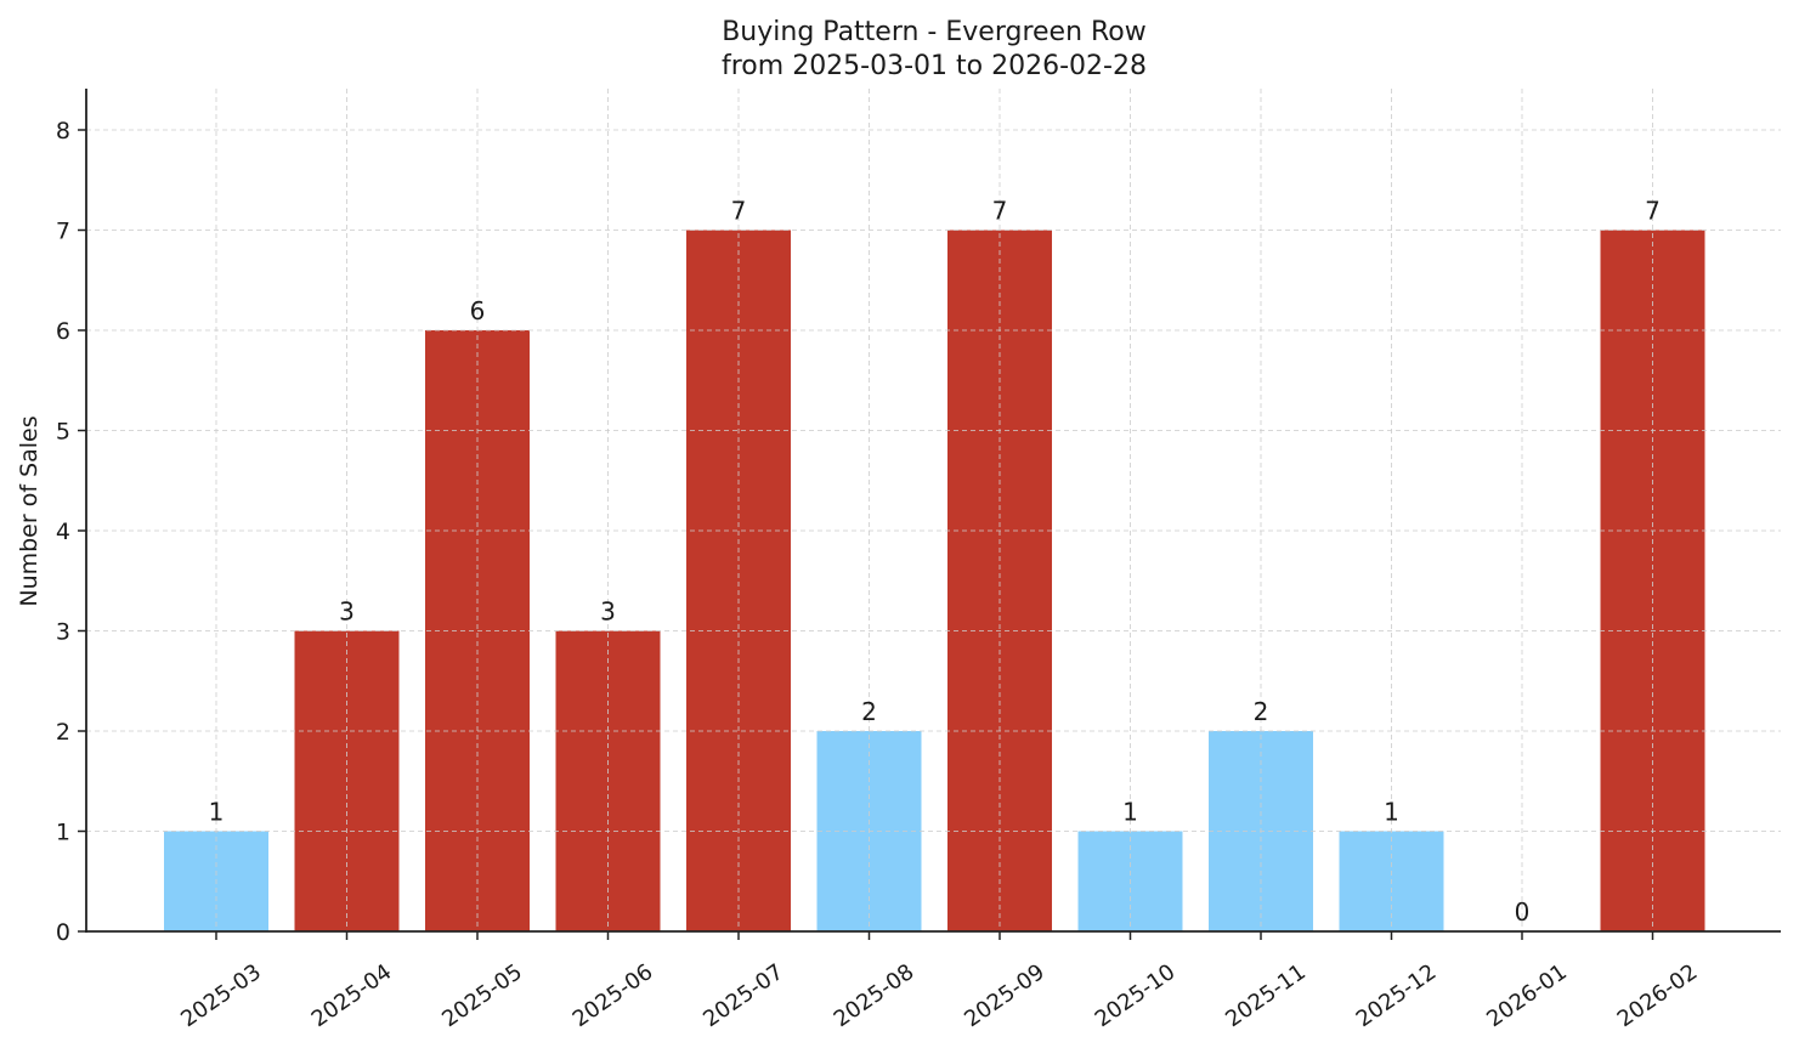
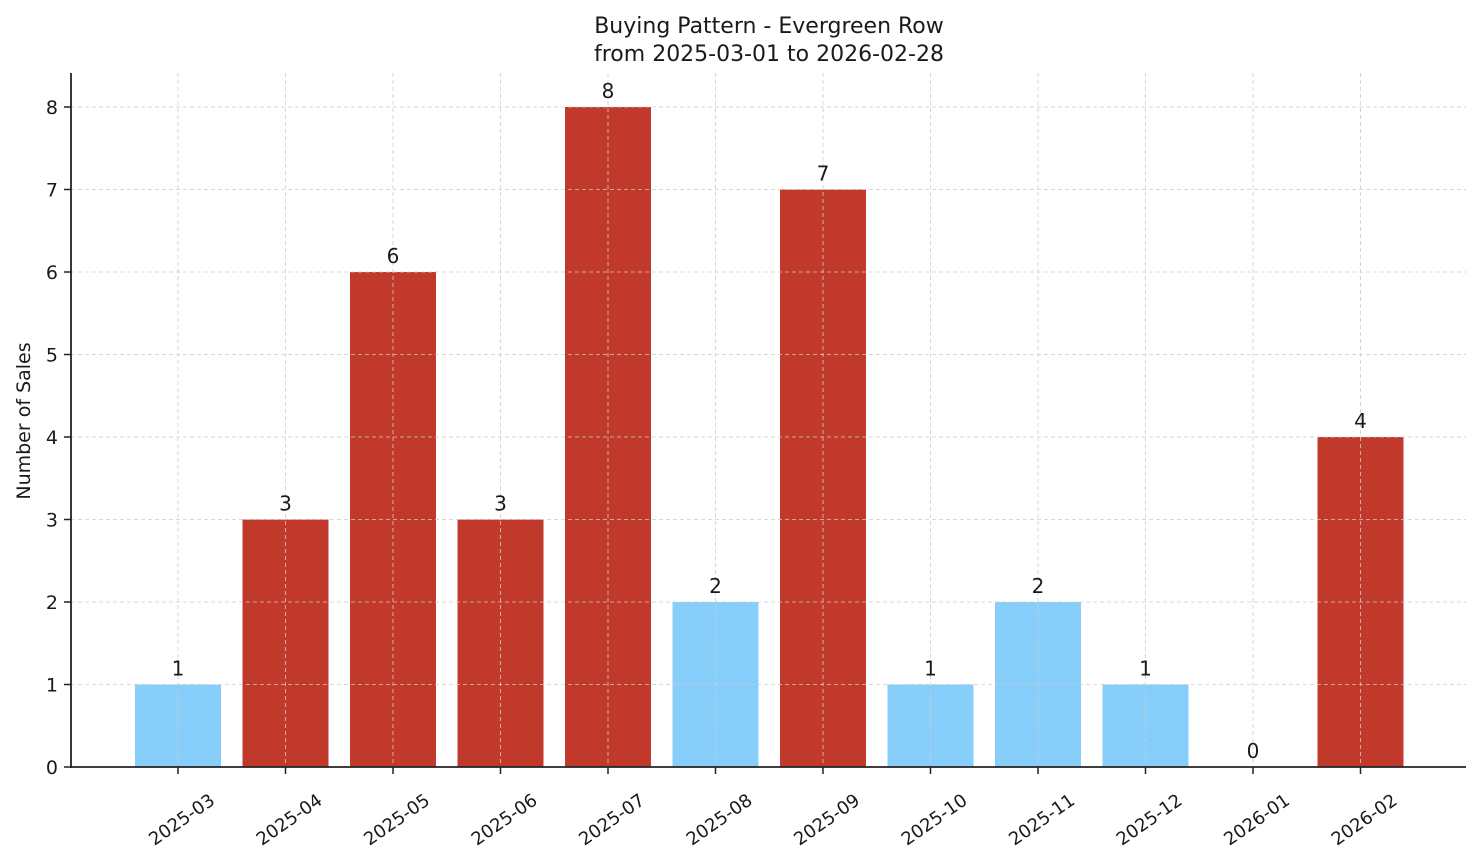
2025-07: 7 -> 8
2026-02: 7 -> 4
